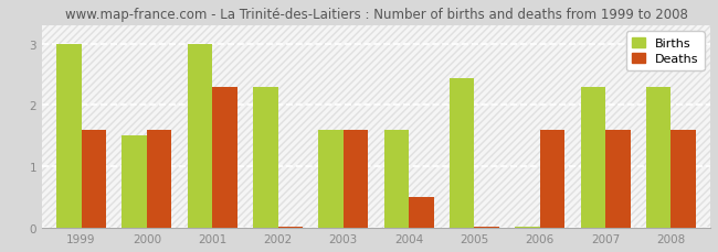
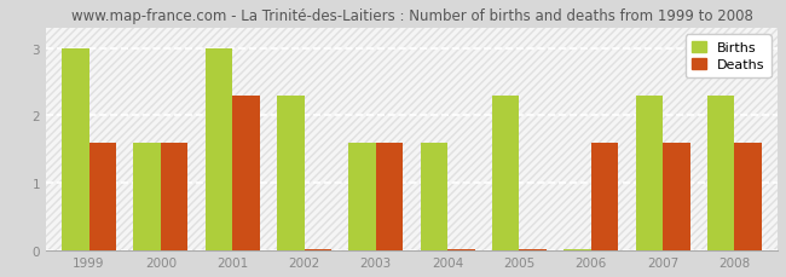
Births/2000: 1.50 -> 1.60
Deaths/2004: 0.50 -> 0.02
Births/2005: 2.44 -> 2.30
